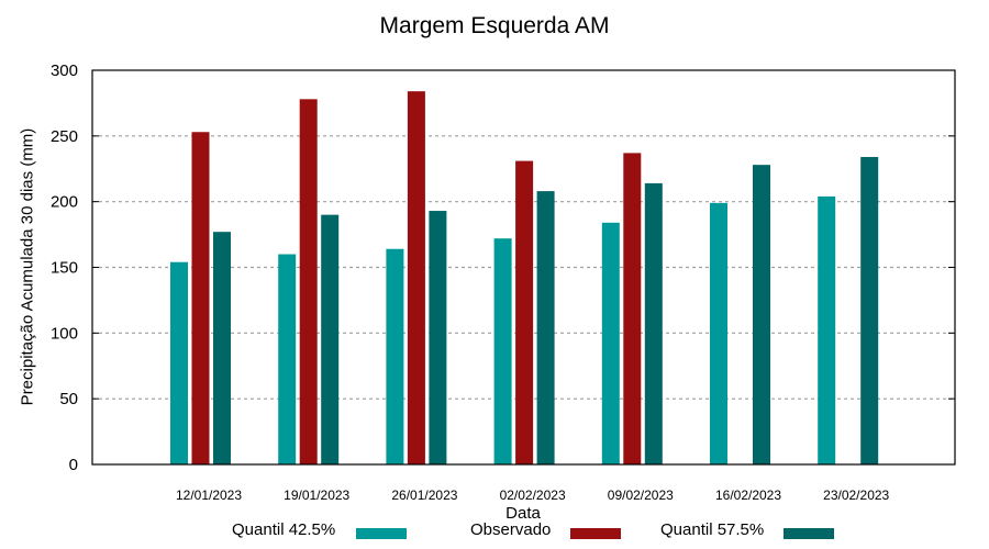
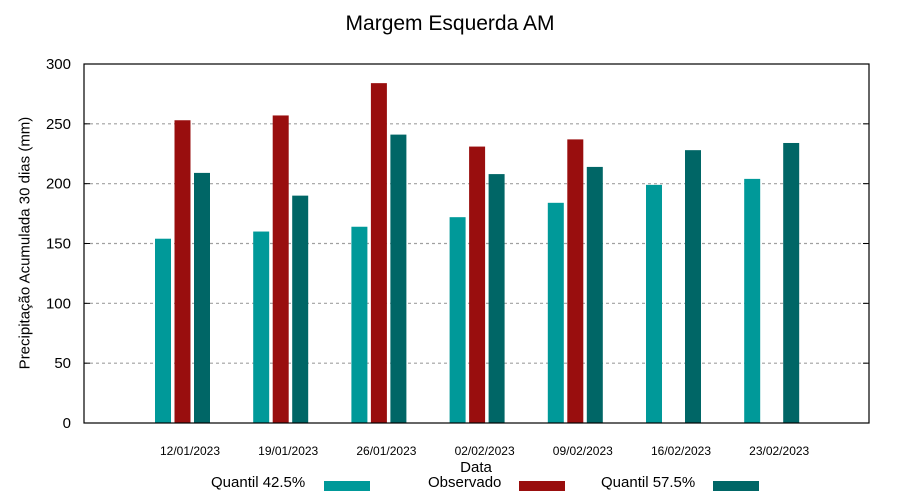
Quantil 57.5%/12/01/2023: 177 -> 209
Observado/19/01/2023: 278 -> 257
Quantil 57.5%/26/01/2023: 193 -> 241
